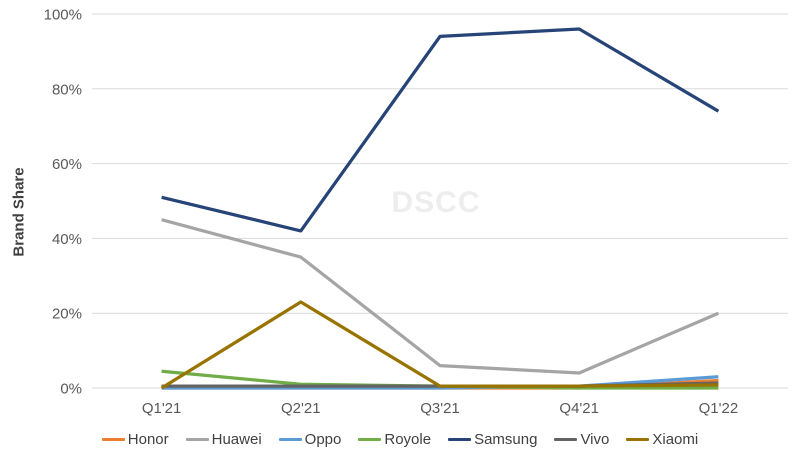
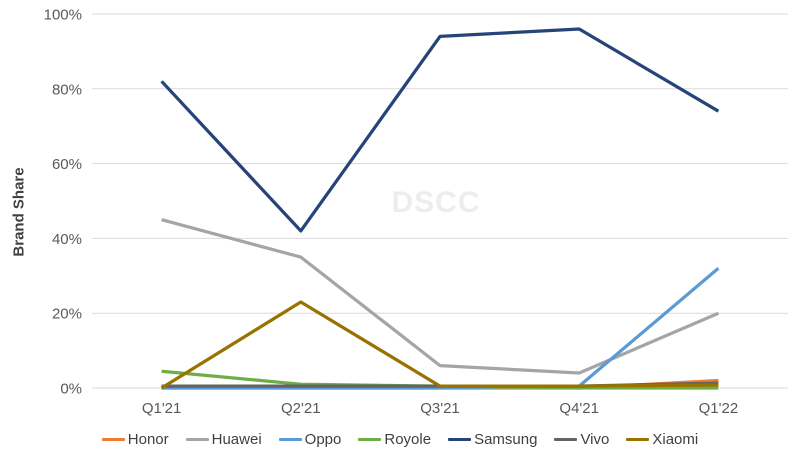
Samsung/Q1'21: 51% -> 82%
Oppo/Q1'22: 3% -> 32%
